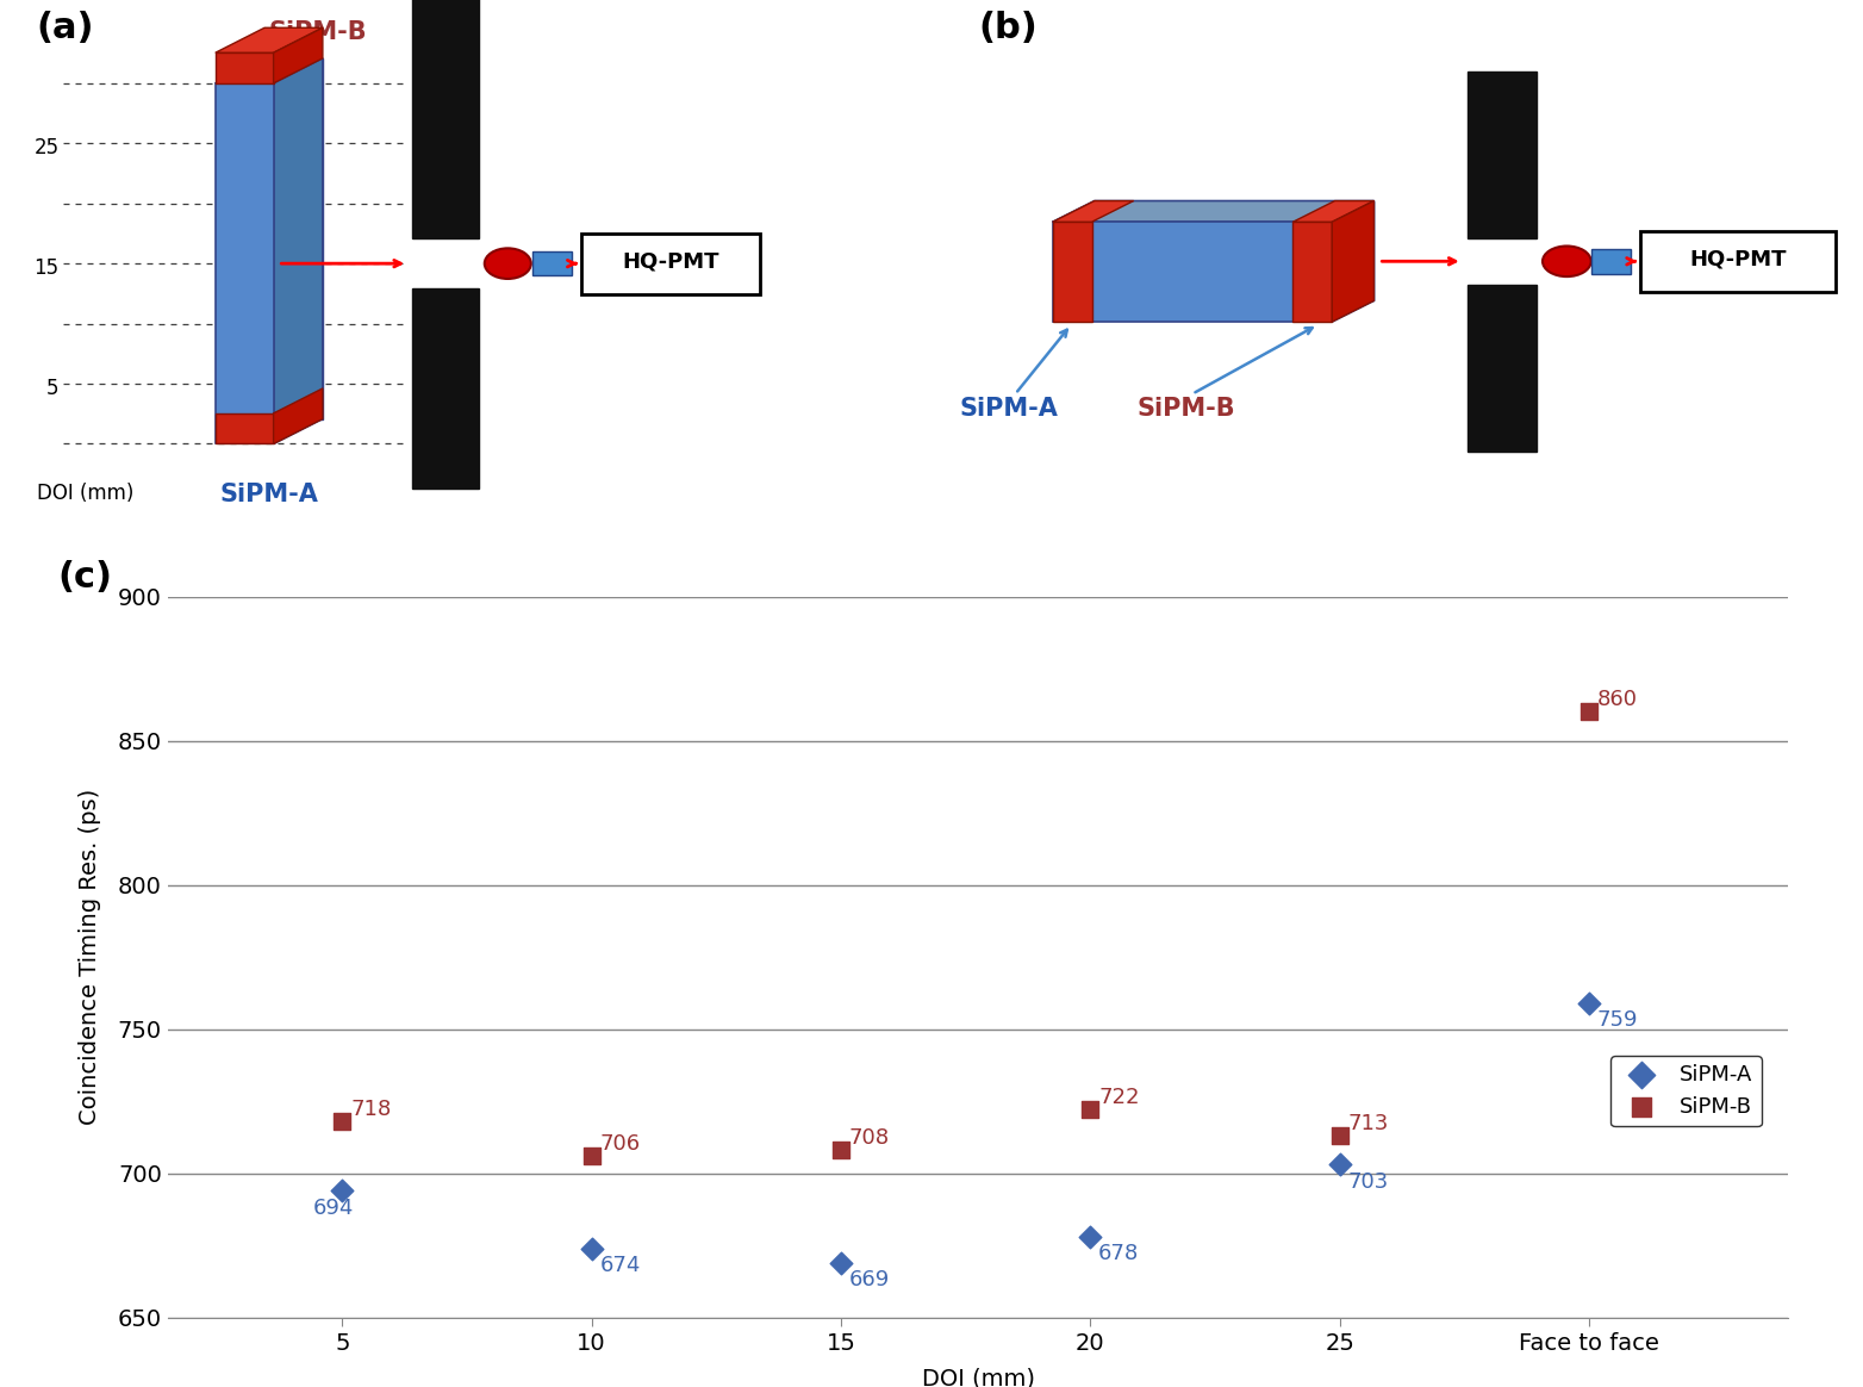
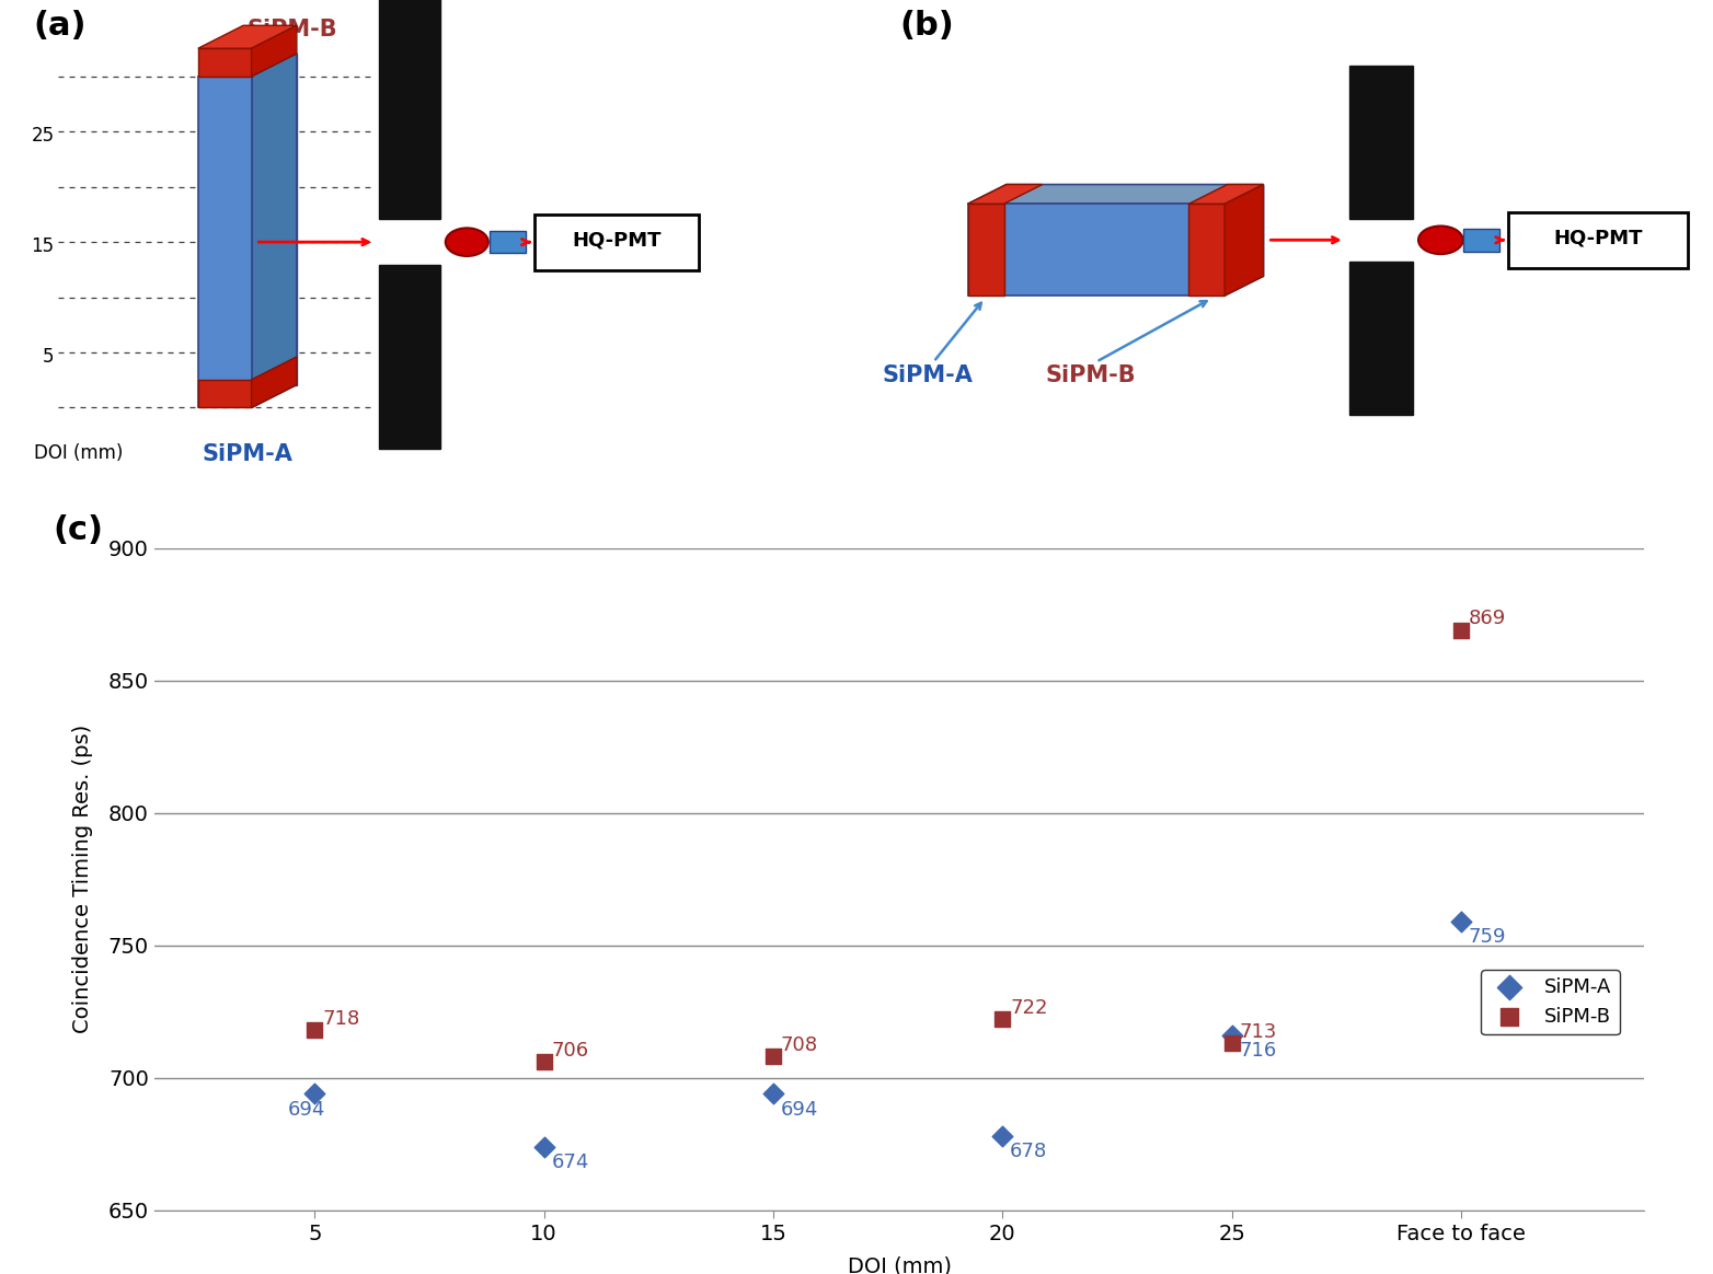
SiPM-A/15: 669 -> 694
SiPM-A/25: 703 -> 716
SiPM-B/Face to face: 860 -> 869
